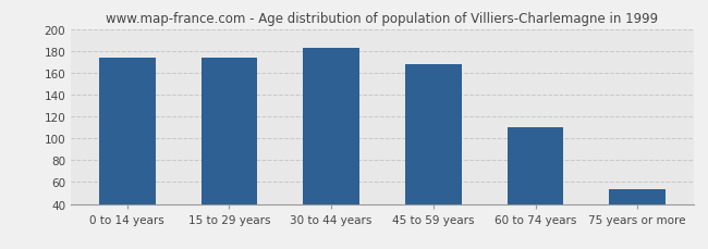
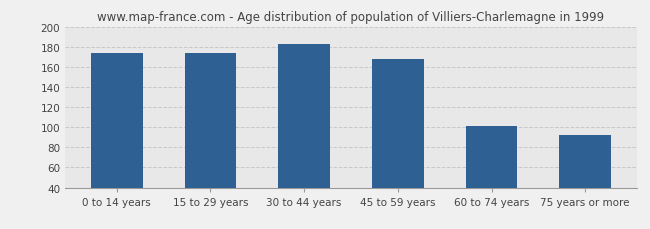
60 to 74 years: 110 -> 101
75 years or more: 54 -> 92
